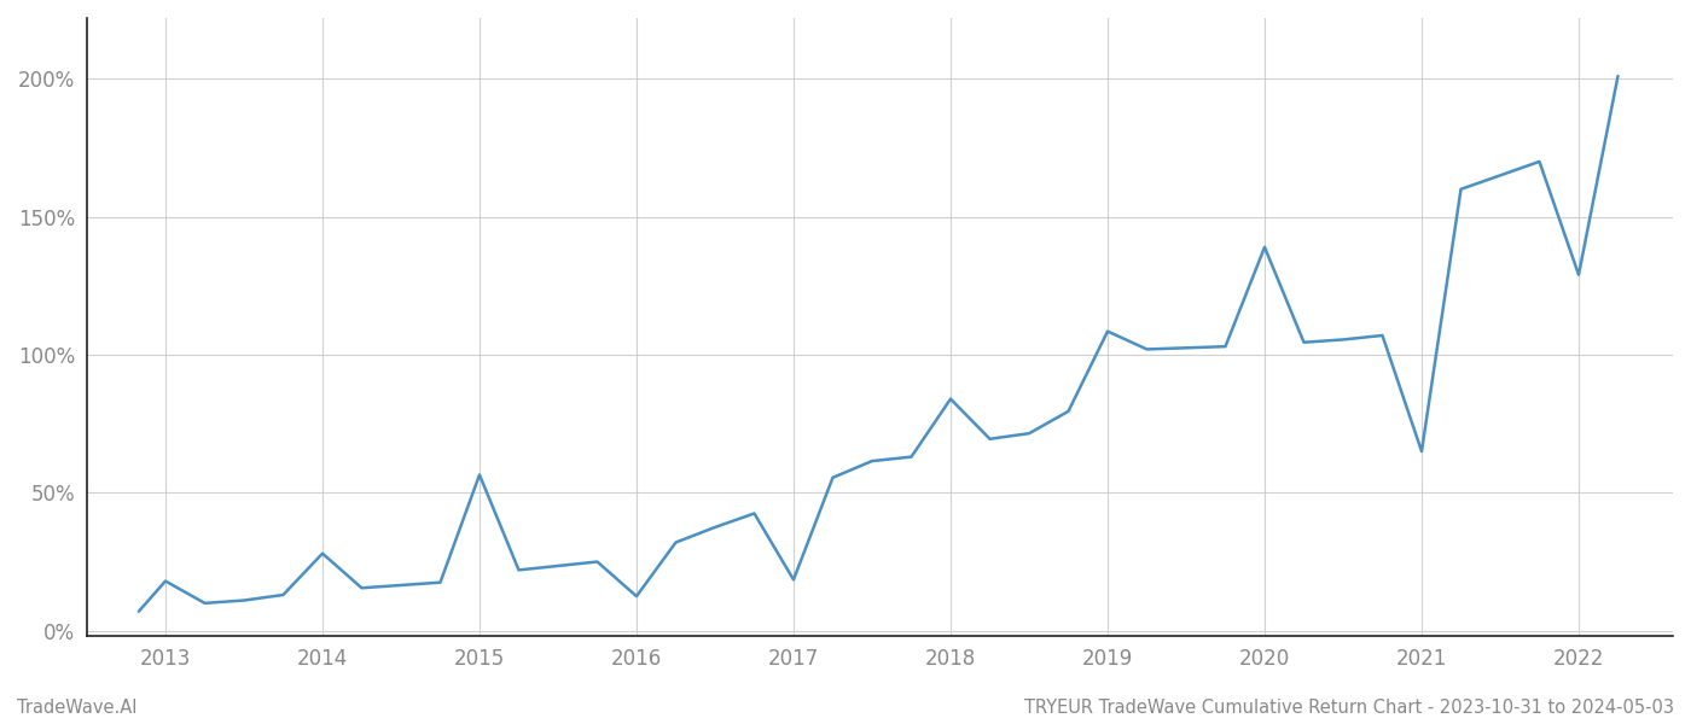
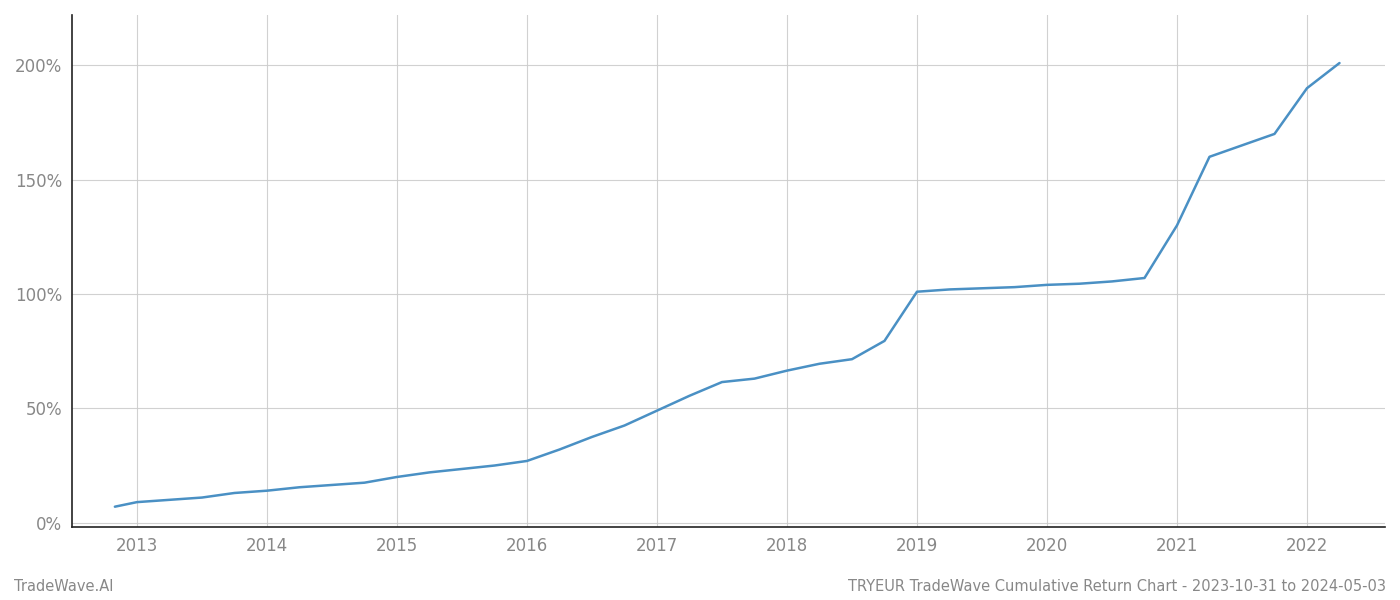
2013: 18.0% -> 9.0%
2014: 28.0% -> 14.0%
2015: 56.5% -> 20.0%
2016: 12.5% -> 27.0%
2017: 18.5% -> 49.0%
2018: 84.0% -> 66.5%
2019: 108.5% -> 101.0%
2020: 139.0% -> 104.0%
2021: 65.0% -> 130.0%
2022: 129.0% -> 190.0%
